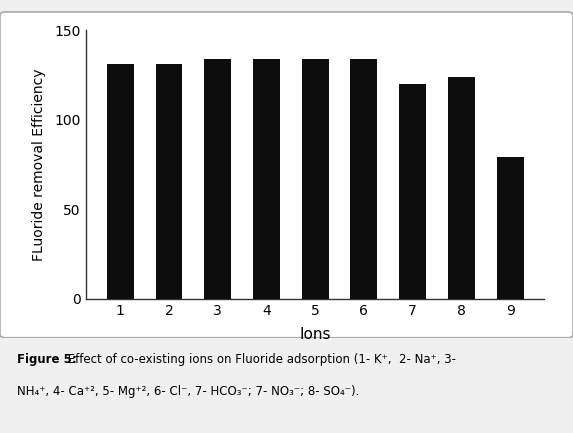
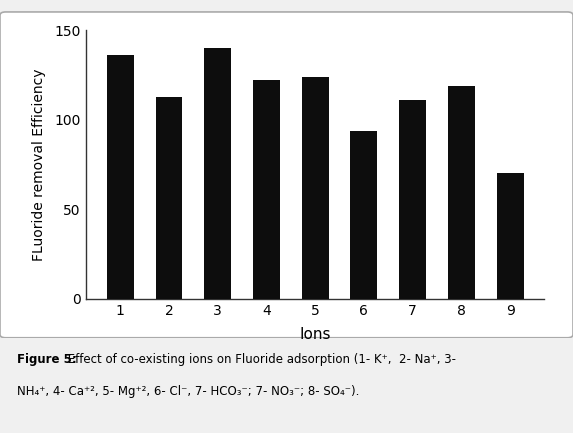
1: 131 -> 136
2: 131 -> 113
3: 134 -> 140
4: 134 -> 122
5: 134 -> 124
6: 134 -> 94
7: 120 -> 111
8: 124 -> 119
9: 79 -> 70
